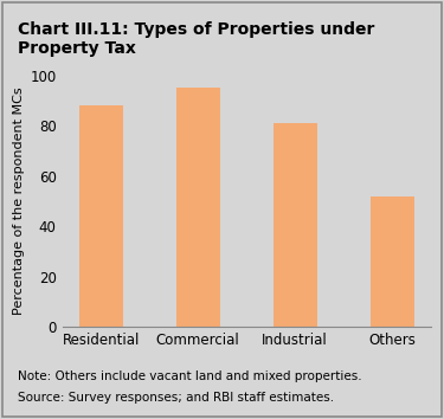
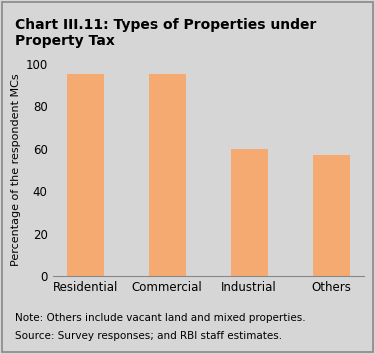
Residential: 88 -> 95
Industrial: 81 -> 60
Others: 52 -> 57
